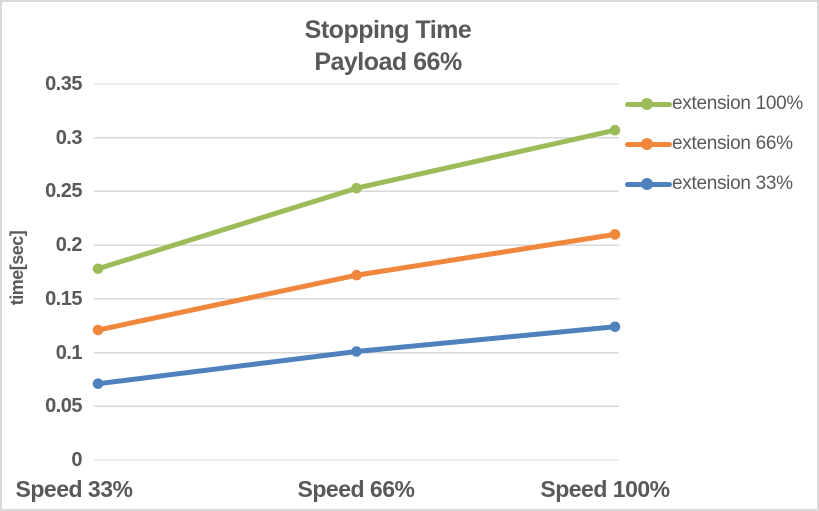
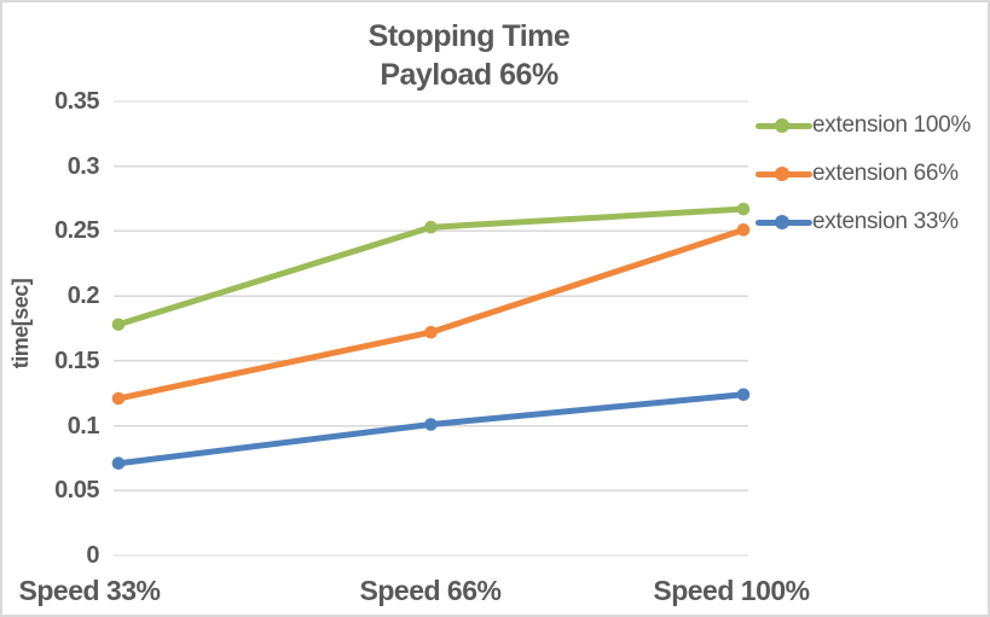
extension 100%/Speed 100%: 0.307 -> 0.267
extension 66%/Speed 100%: 0.210 -> 0.251
